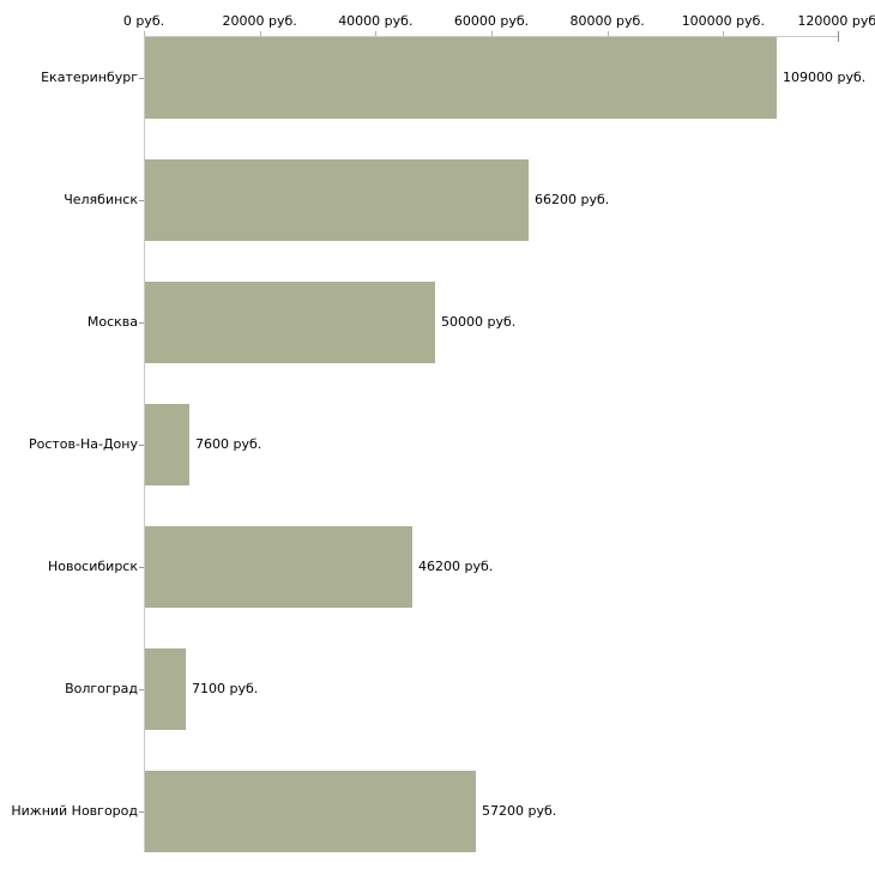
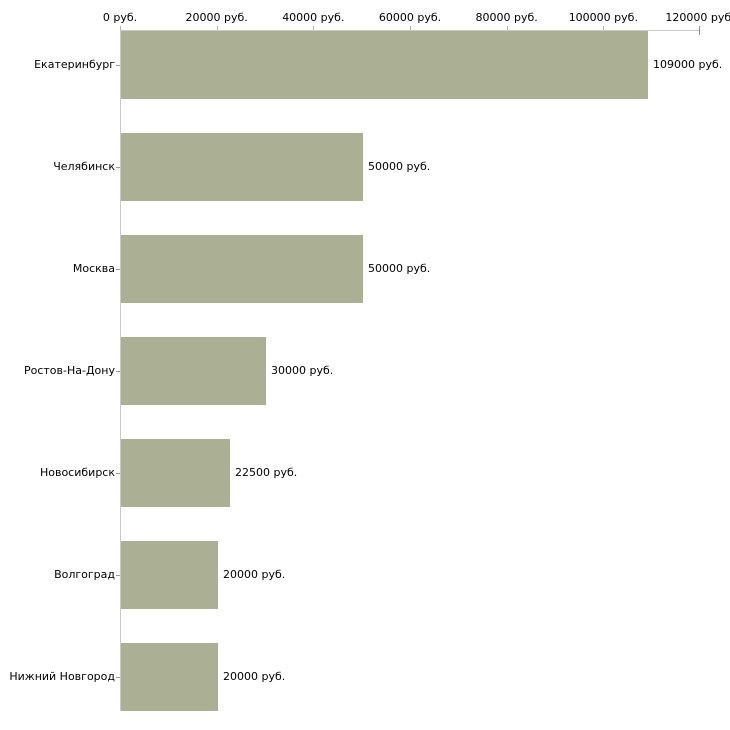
Челябинск: 66200 -> 50000
Ростов-На-Дону: 7600 -> 30000
Новосибирск: 46200 -> 22500
Волгоград: 7100 -> 20000
Нижний Новгород: 57200 -> 20000
